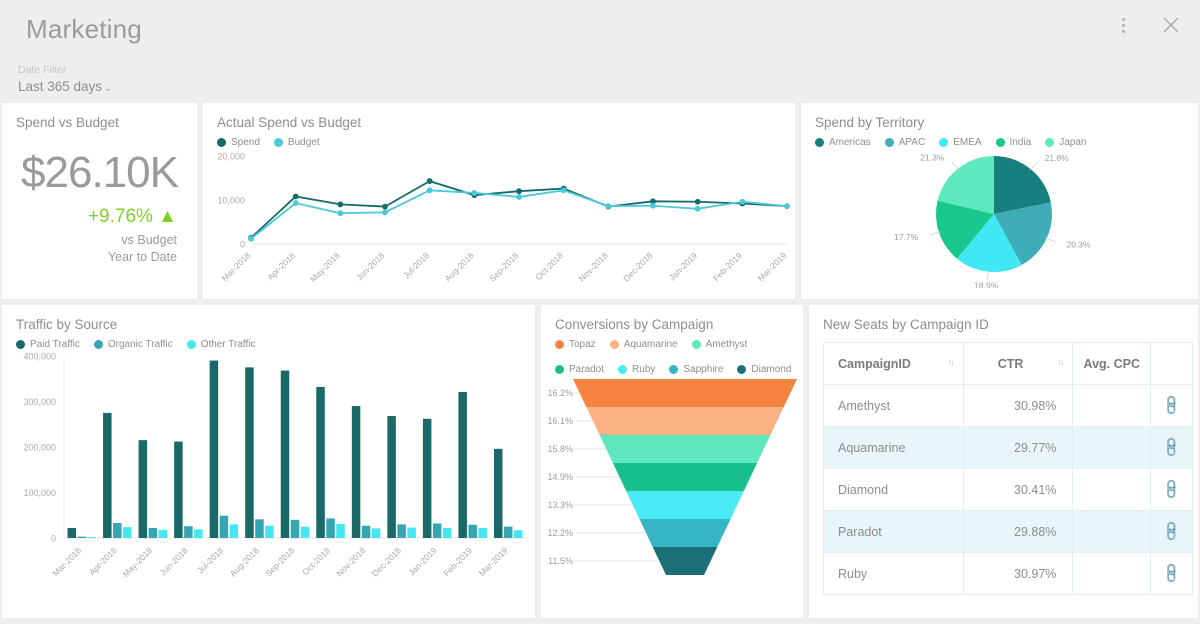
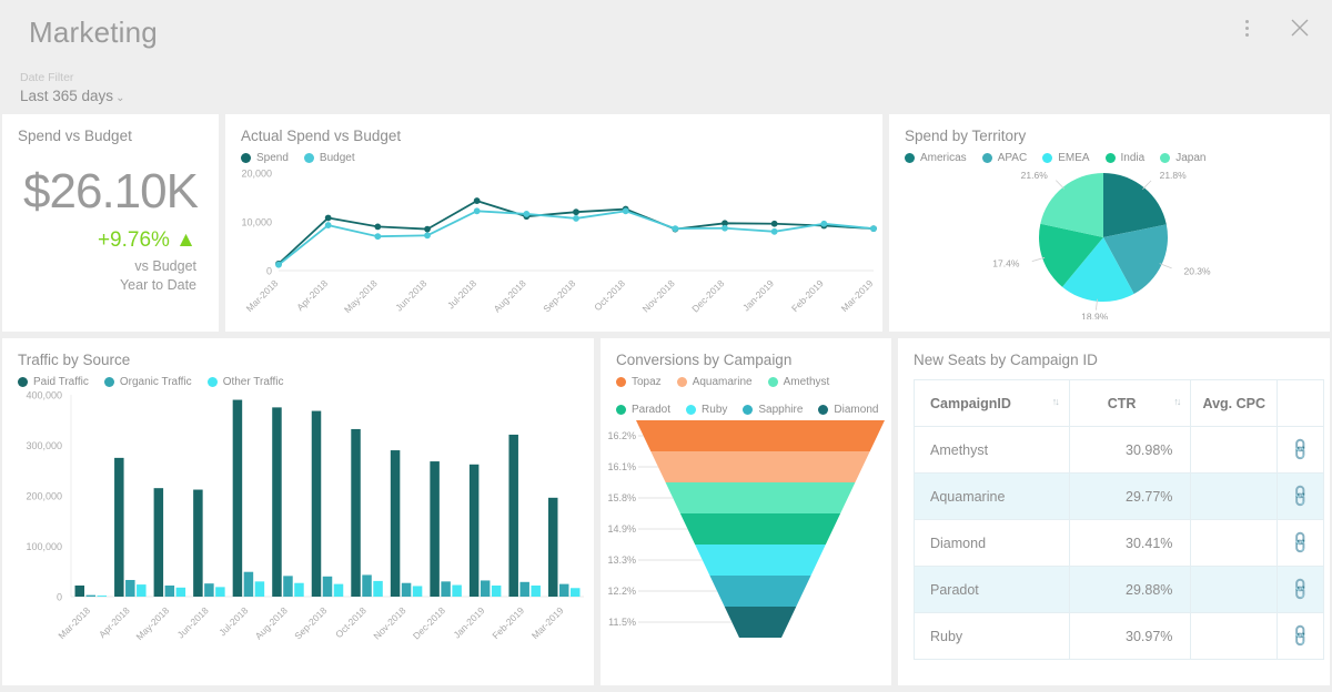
Spend by Territory/India: 17.7% -> 17.4%
Spend by Territory/Japan: 21.3% -> 21.6%
